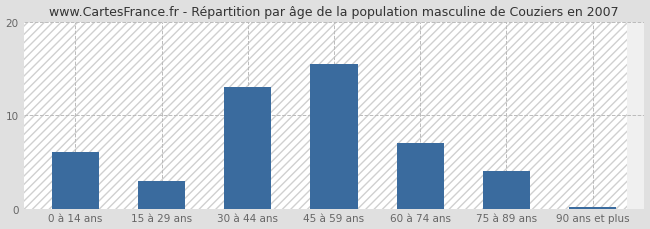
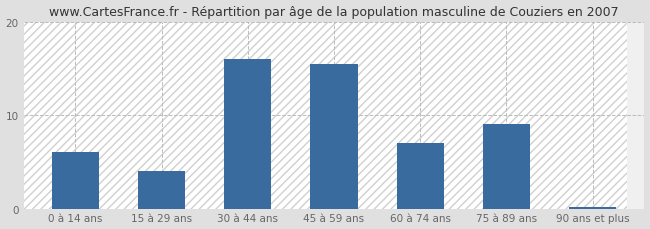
15 à 29 ans: 3.0 -> 4.0
30 à 44 ans: 13.0 -> 16.0
75 à 89 ans: 4.0 -> 9.0
